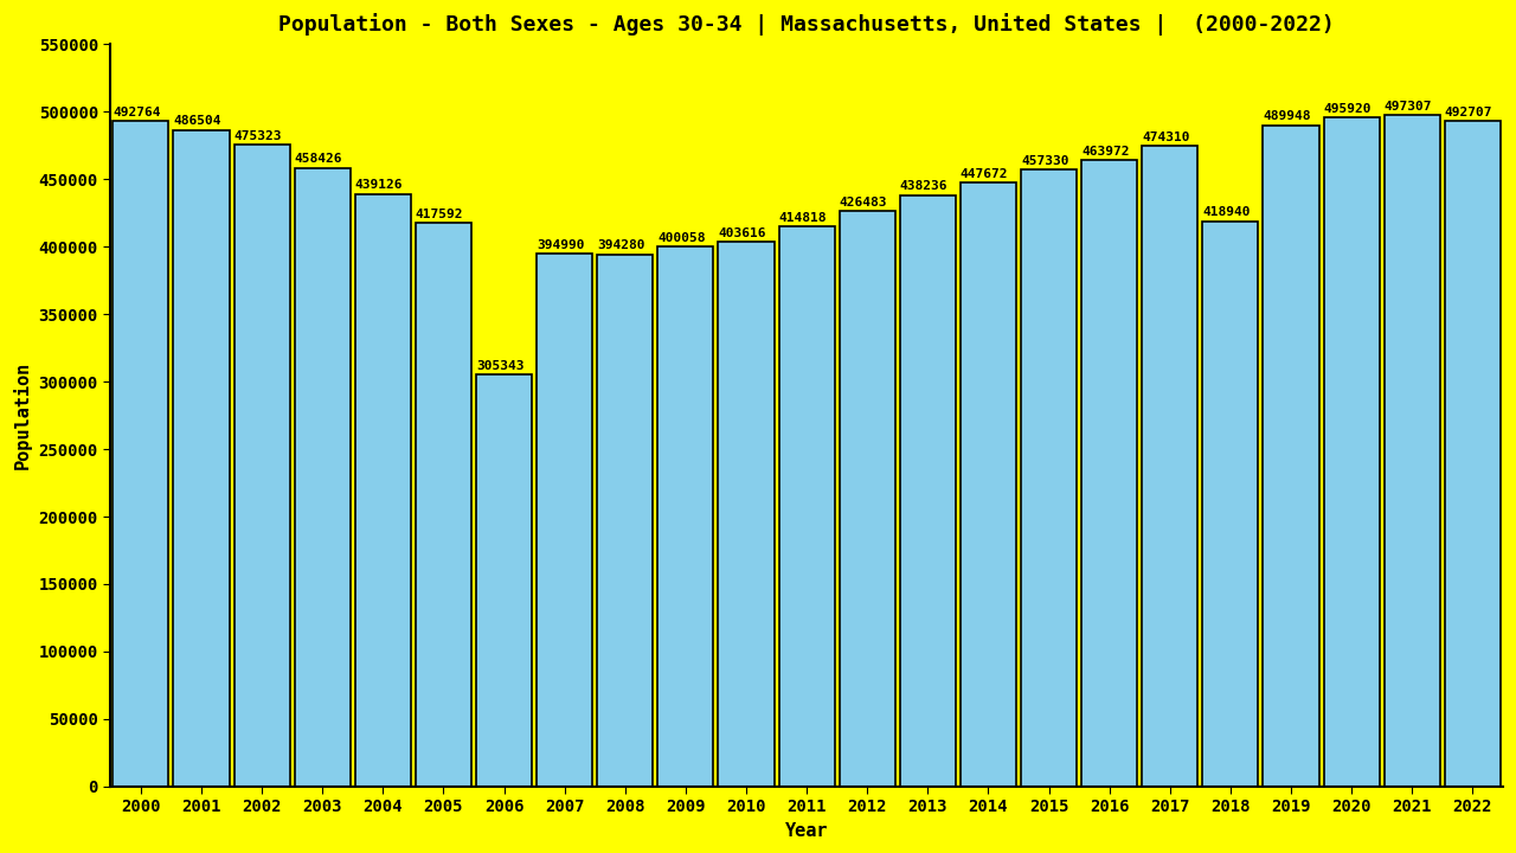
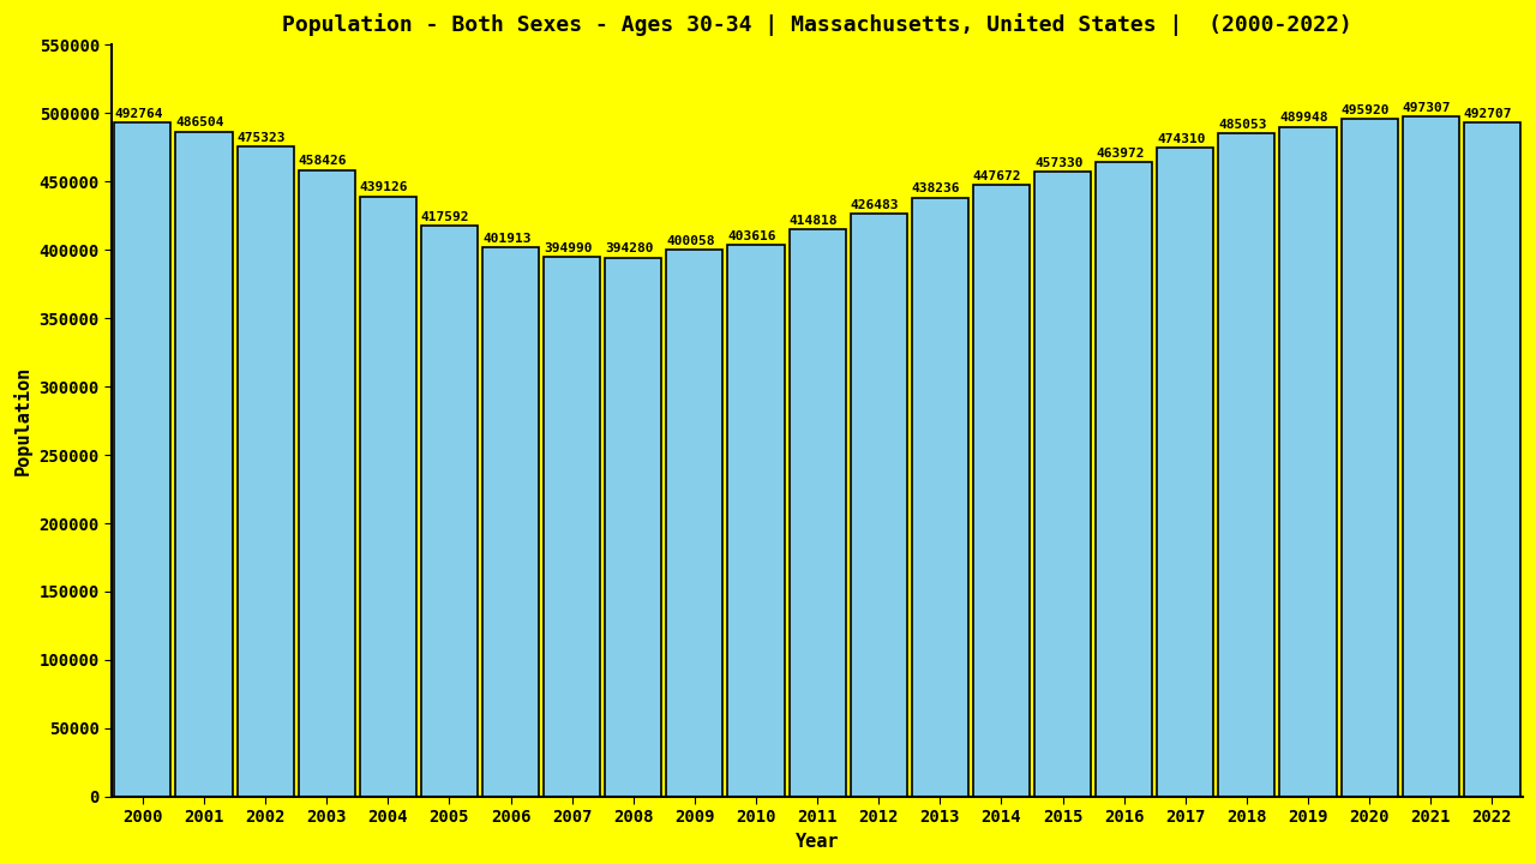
2006: 305343 -> 401913
2018: 418940 -> 485053
